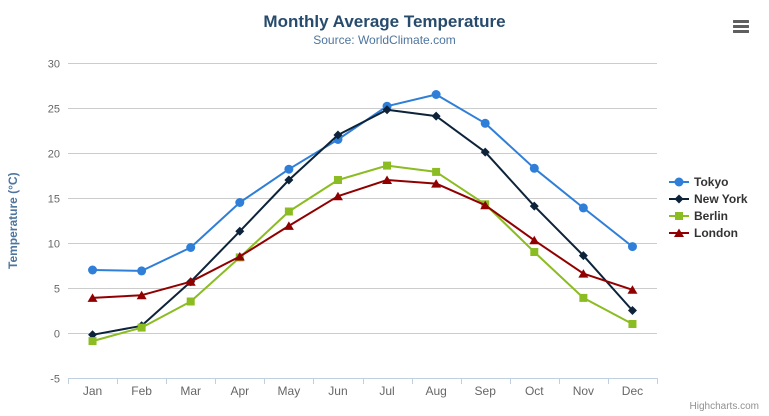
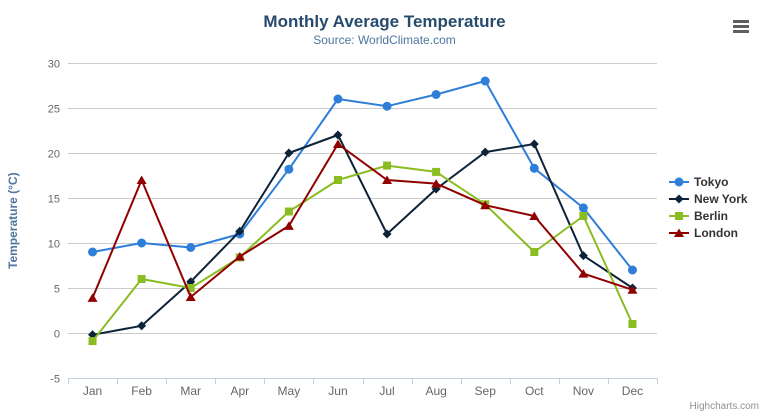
Tokyo/Jan: 7 -> 9
Tokyo/Feb: 7 -> 10
Berlin/Feb: 1 -> 6
London/Feb: 4 -> 17
Berlin/Mar: 4 -> 5
London/Mar: 6 -> 4
Tokyo/Apr: 14 -> 11
New York/May: 17 -> 20
Tokyo/Jun: 22 -> 26
London/Jun: 15 -> 21
New York/Jul: 25 -> 11
New York/Aug: 24 -> 16
Tokyo/Sep: 23 -> 28
New York/Oct: 14 -> 21
London/Oct: 10 -> 13
Berlin/Nov: 4 -> 13
Tokyo/Dec: 10 -> 7
New York/Dec: 2 -> 5
